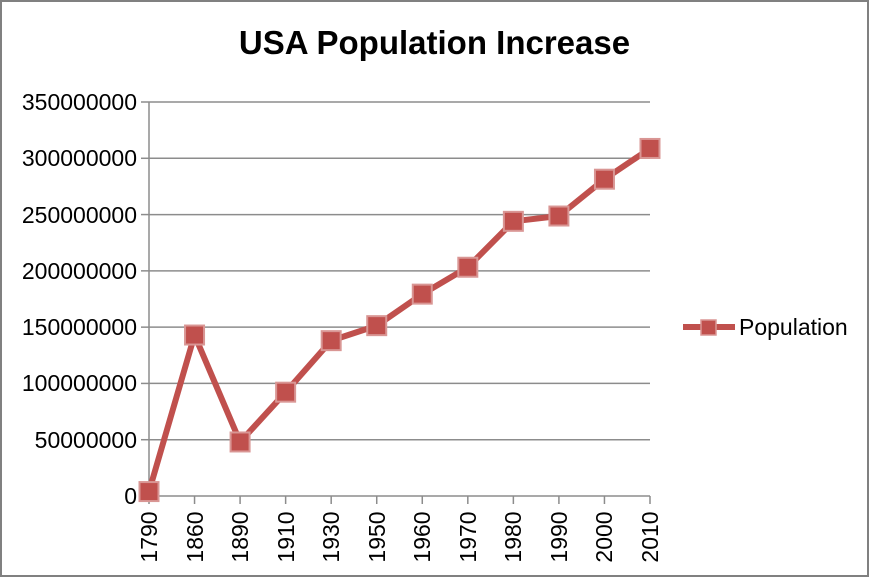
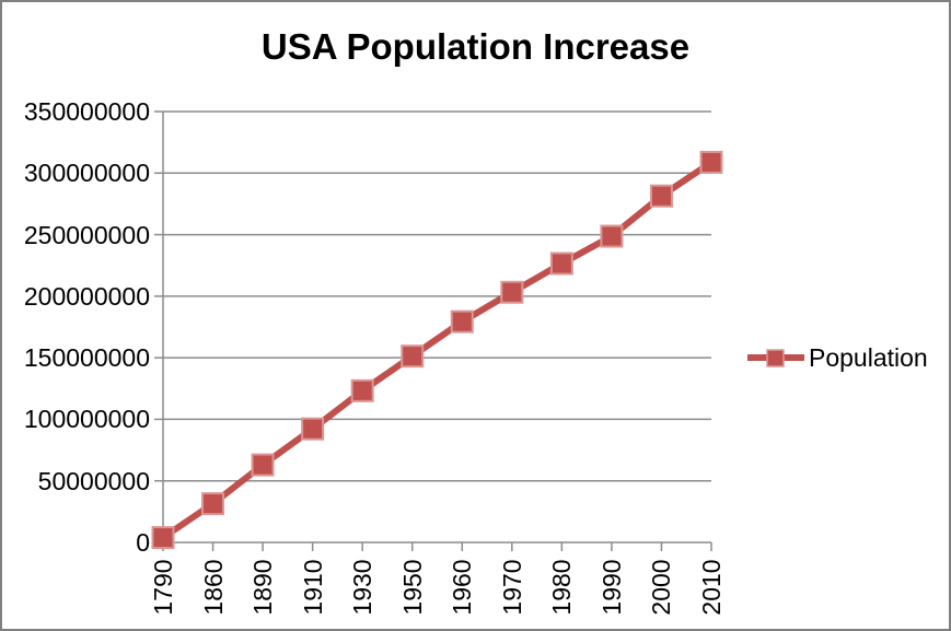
1860: 143000000 -> 31000000
1890: 48000000 -> 63000000
1930: 138000000 -> 123000000
1980: 244000000 -> 227000000
